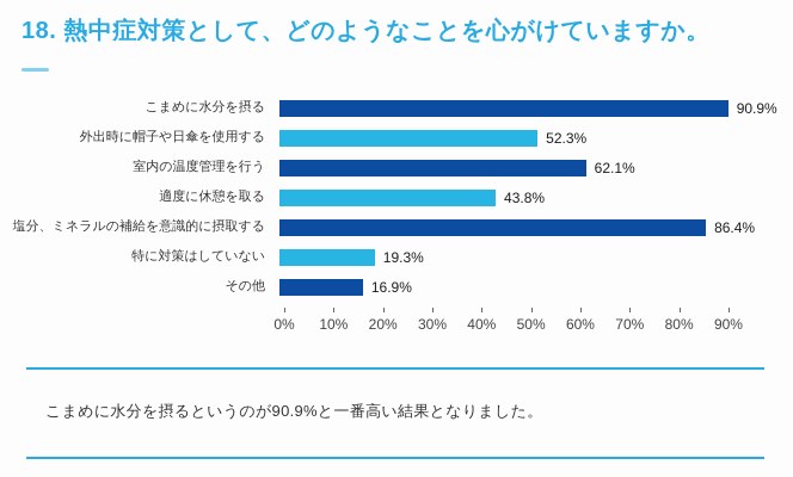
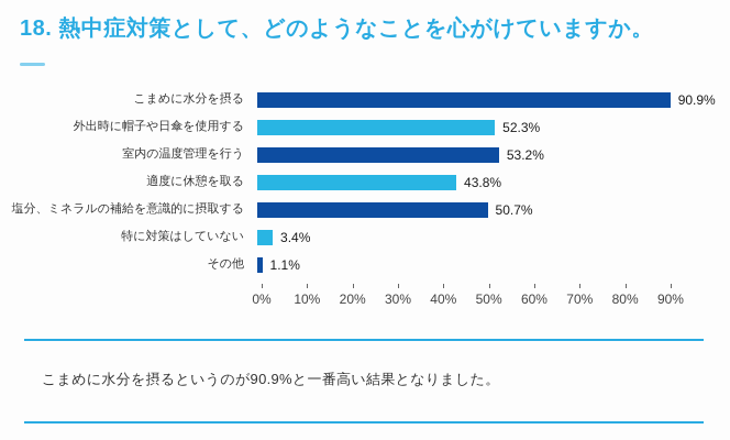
室内の温度管理を行う: 62.1% -> 53.2%
塩分、ミネラルの補給を意識的に摂取する: 86.4% -> 50.7%
特に対策はしていない: 19.3% -> 3.4%
その他: 16.9% -> 1.1%
